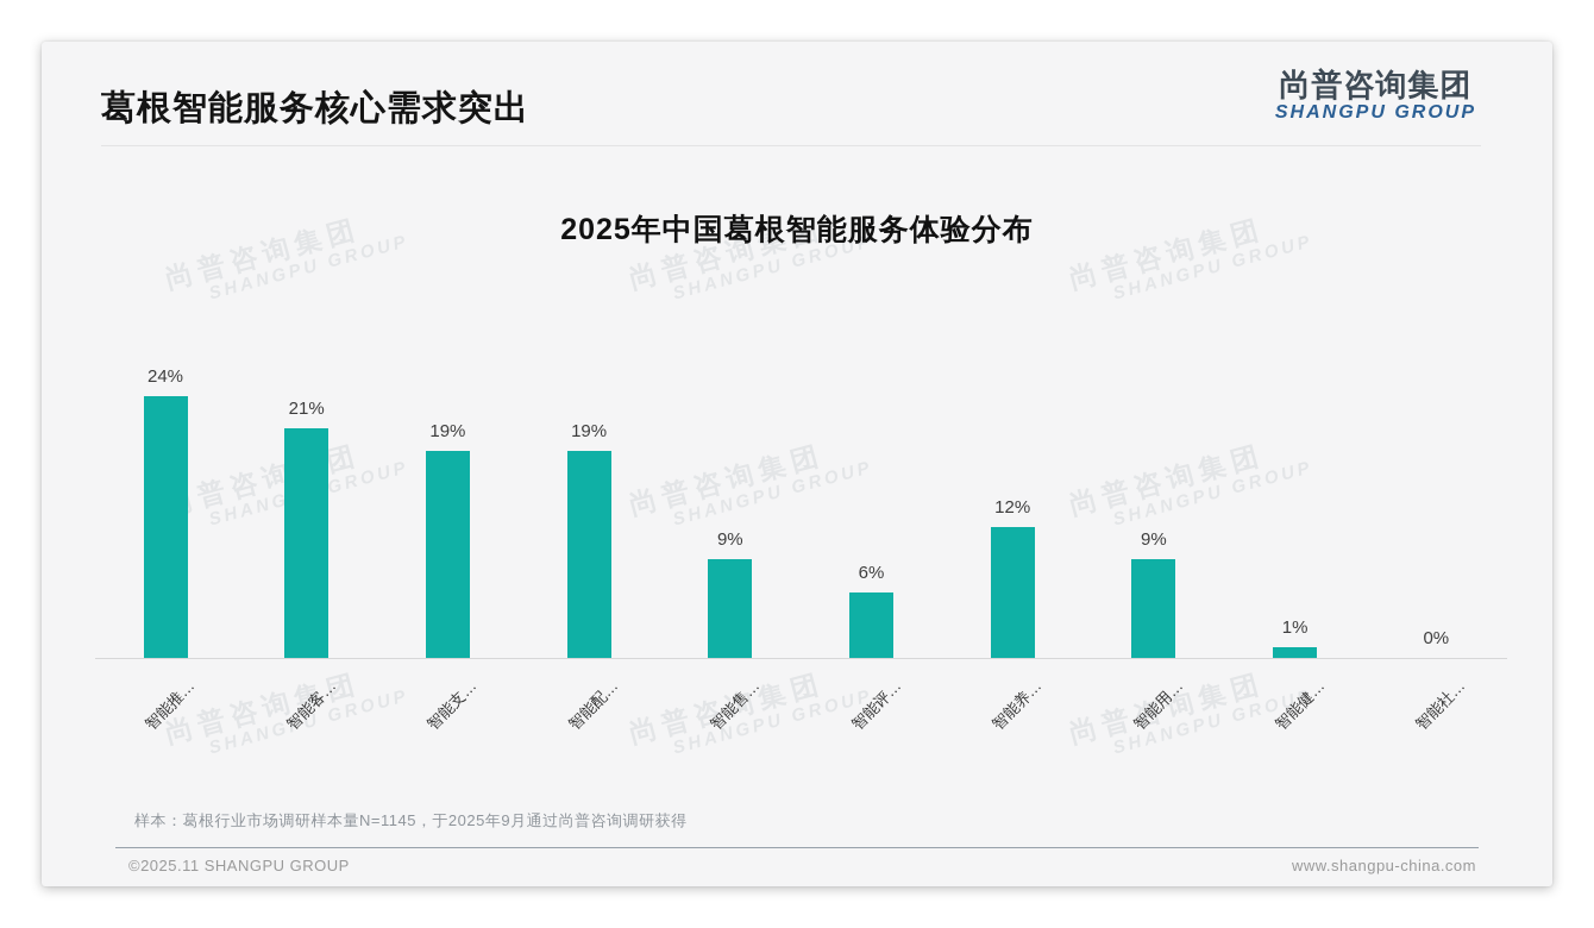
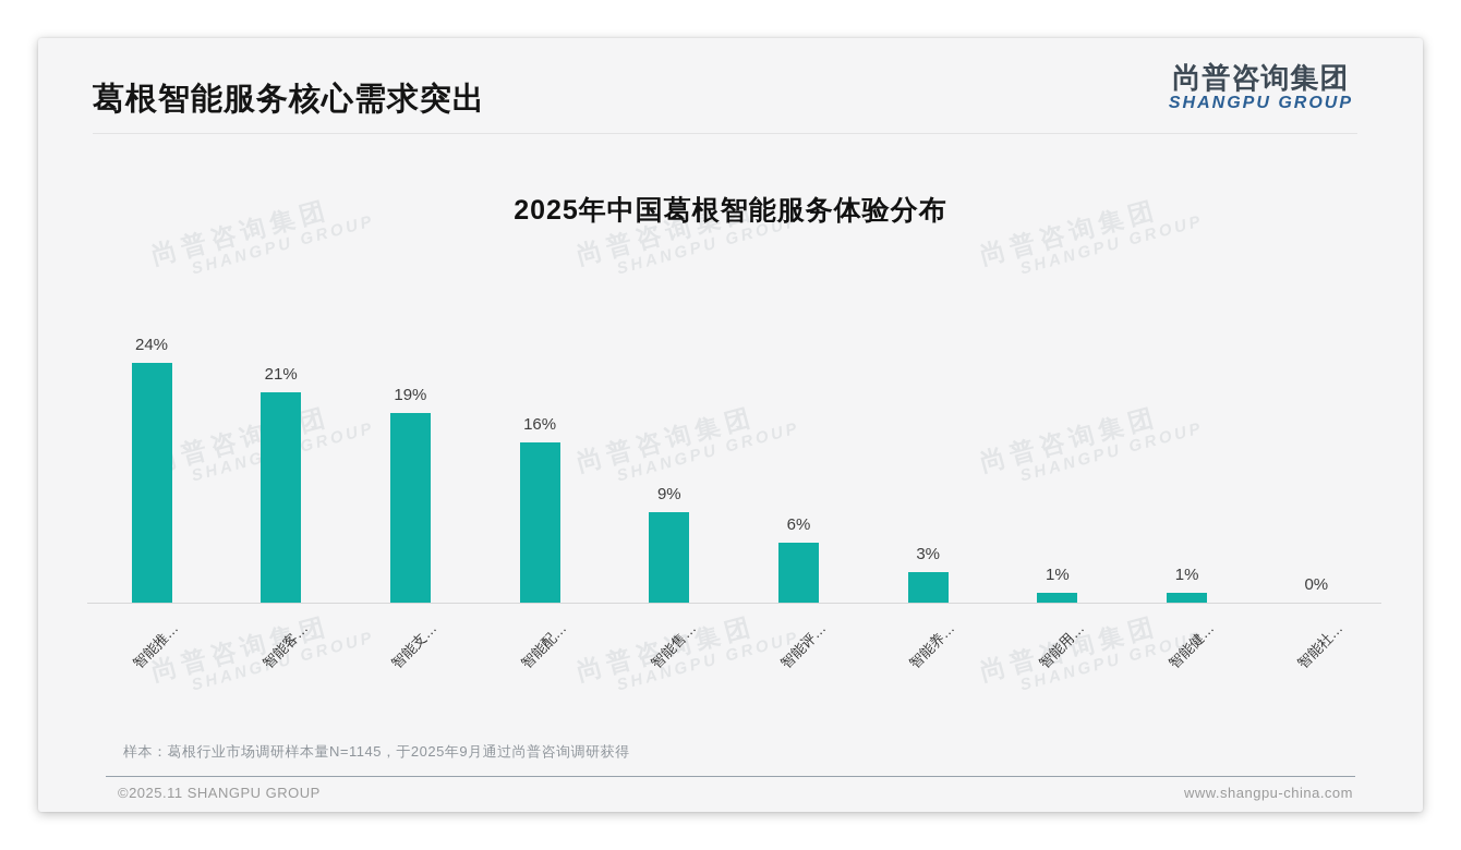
智能配…: 19% -> 16%
智能养…: 12% -> 3%
智能用…: 9% -> 1%
